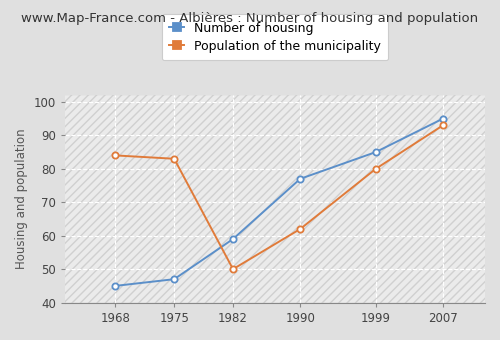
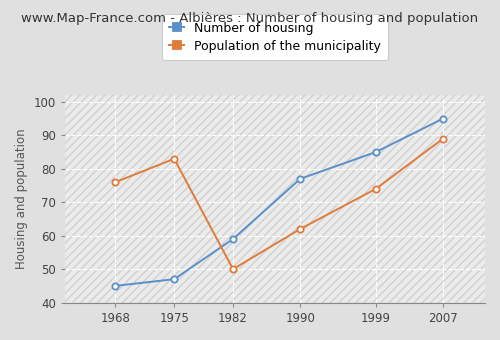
Population of the municipality/1968: 84 -> 76
Population of the municipality/1999: 80 -> 74
Population of the municipality/2007: 93 -> 89
